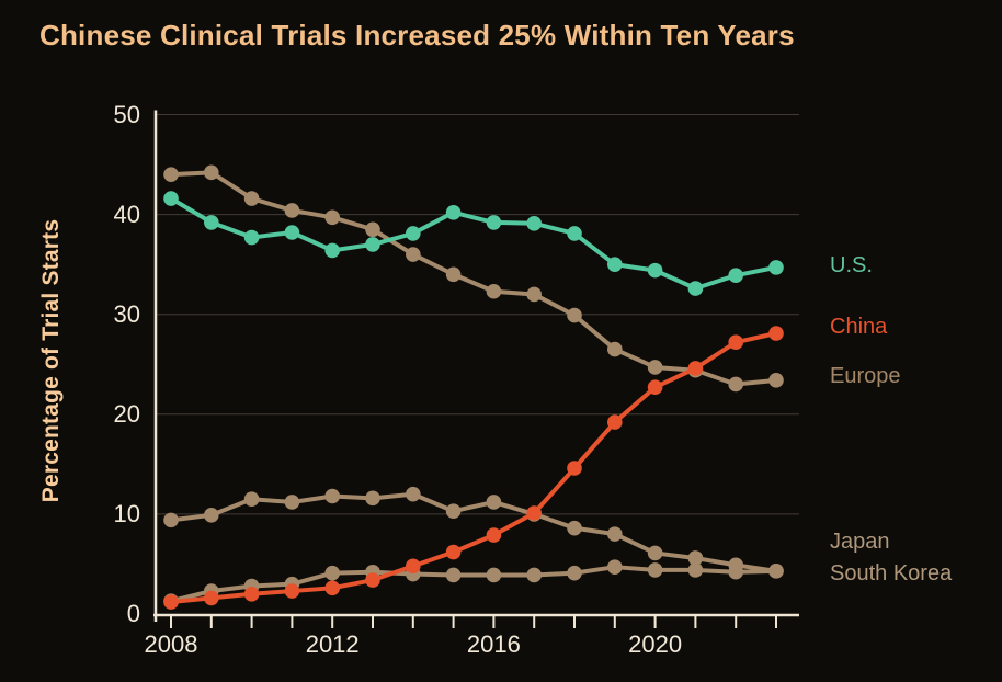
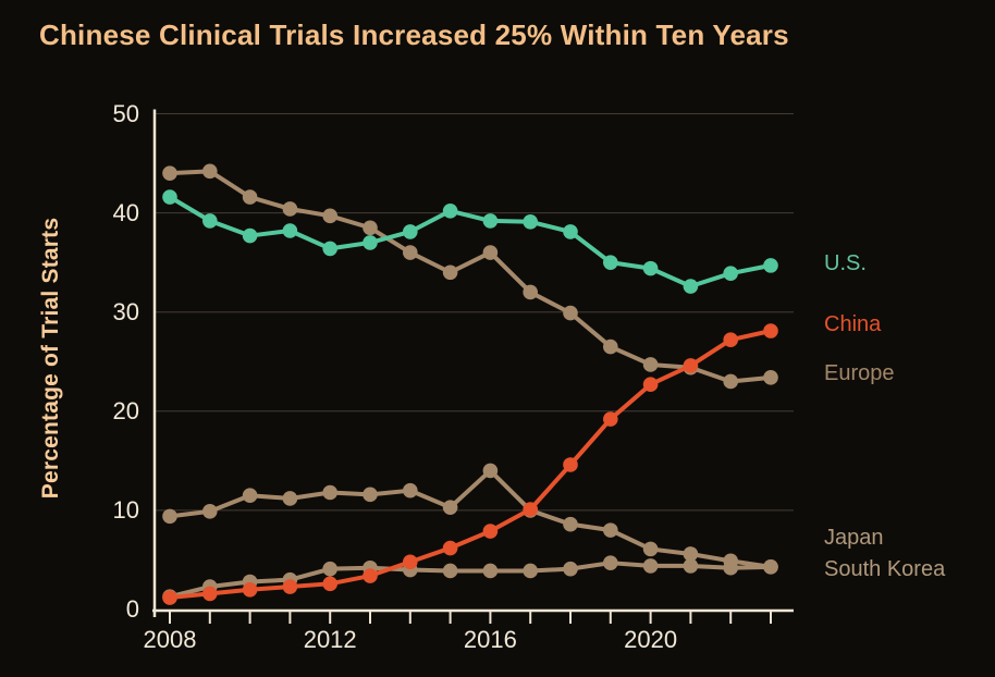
Europe/2016: 32 -> 36
Japan/2016: 11 -> 14
